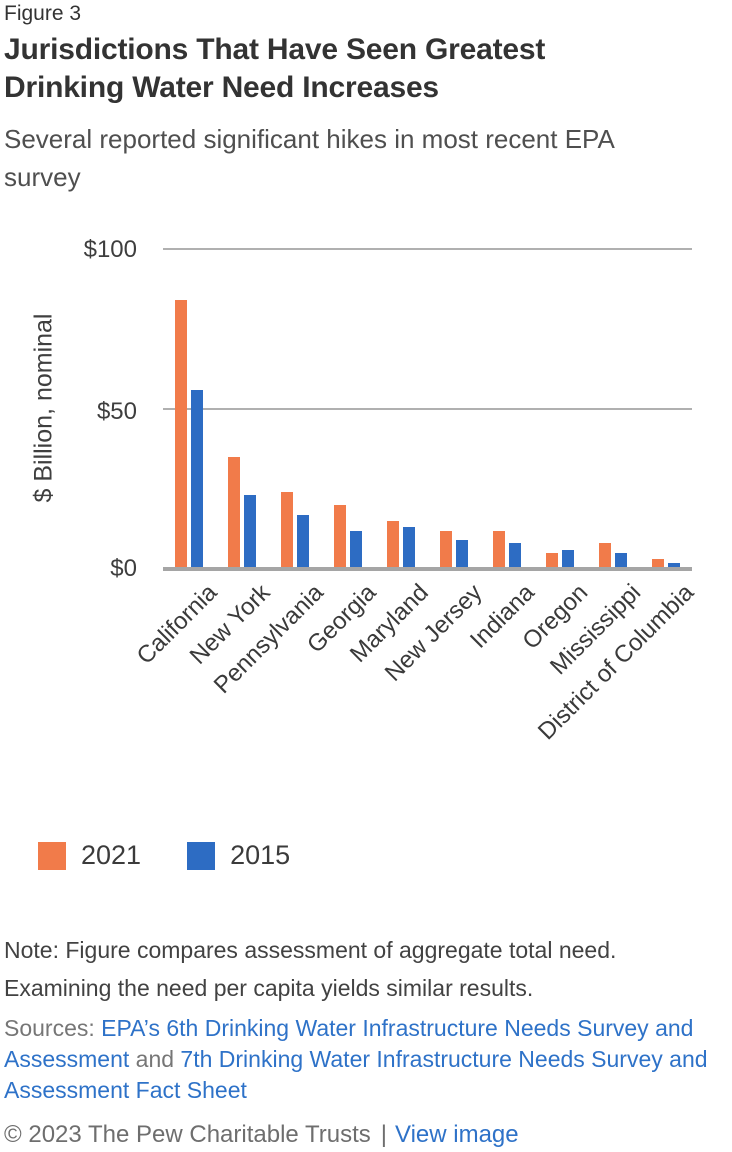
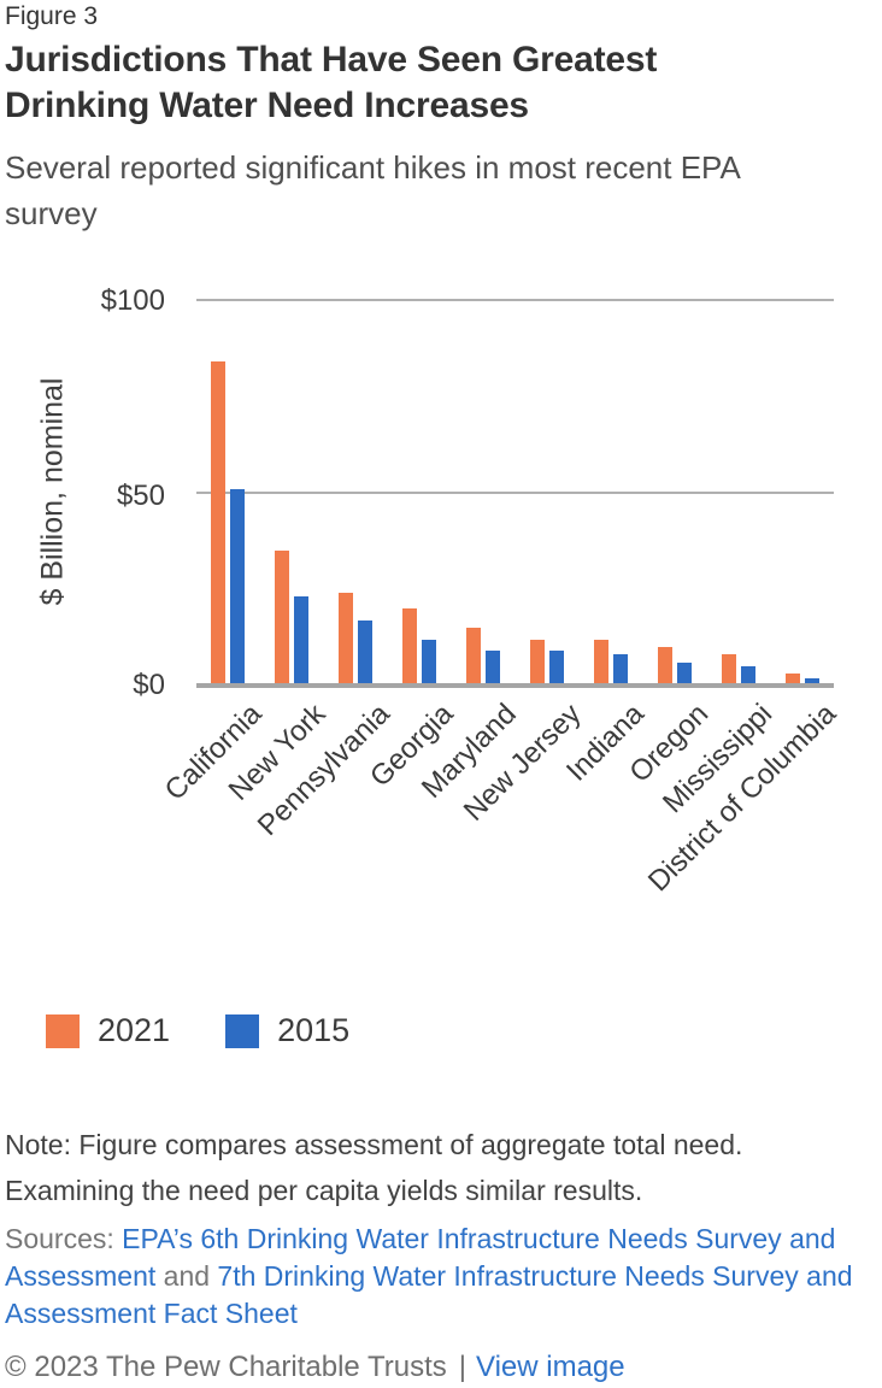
2015/California: $56 -> $51
2015/Maryland: $13 -> $9
2021/Oregon: $5 -> $10
